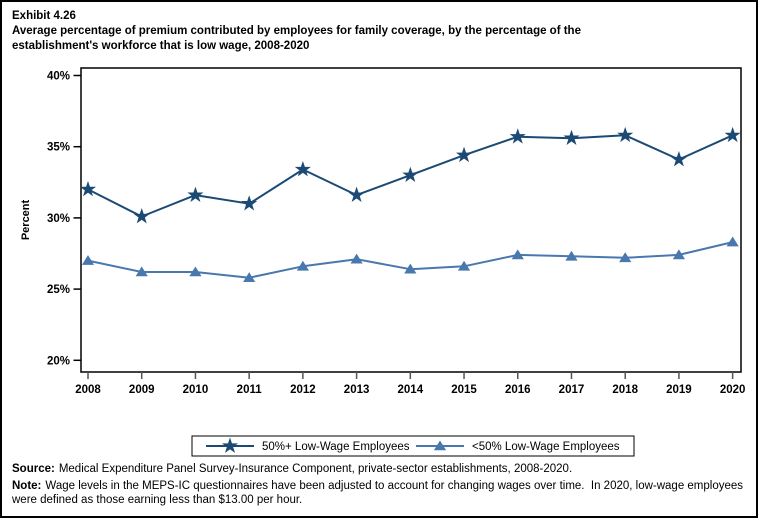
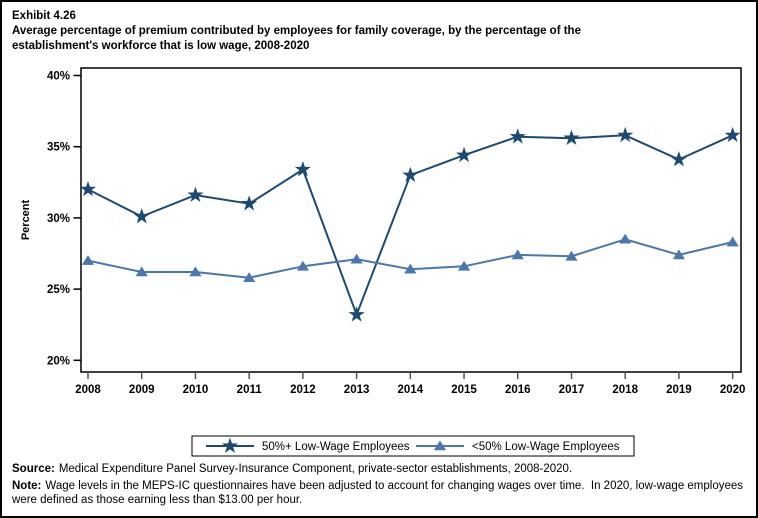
50%+ Low-Wage Employees/2013: 31.6% -> 23.2%
<50% Low-Wage Employees/2018: 27.2% -> 28.5%
